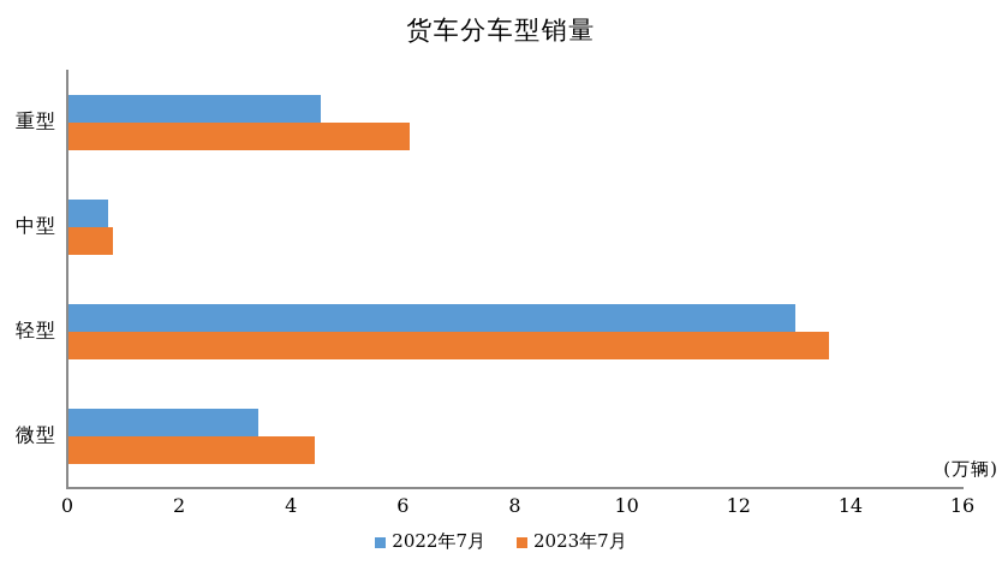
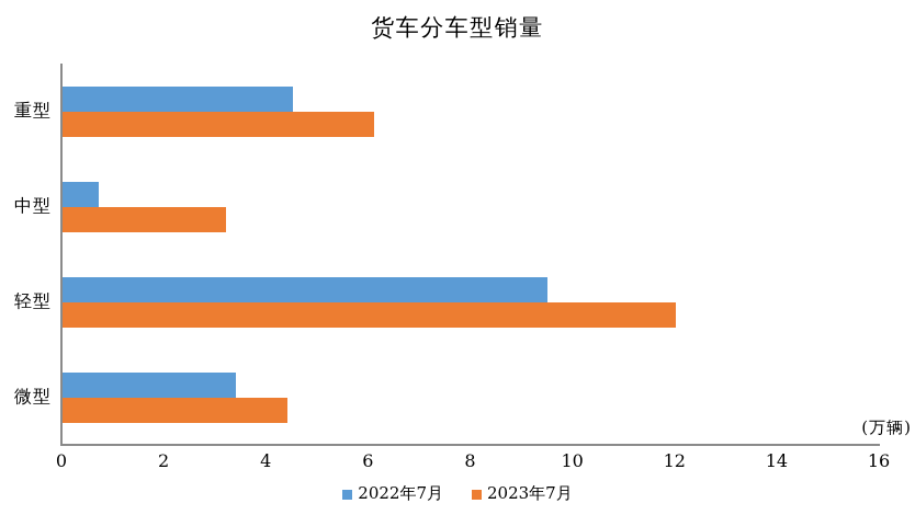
2023年7月/中型: 0.8 -> 3.2
2022年7月/轻型: 13.0 -> 9.5
2023年7月/轻型: 13.6 -> 12.0
